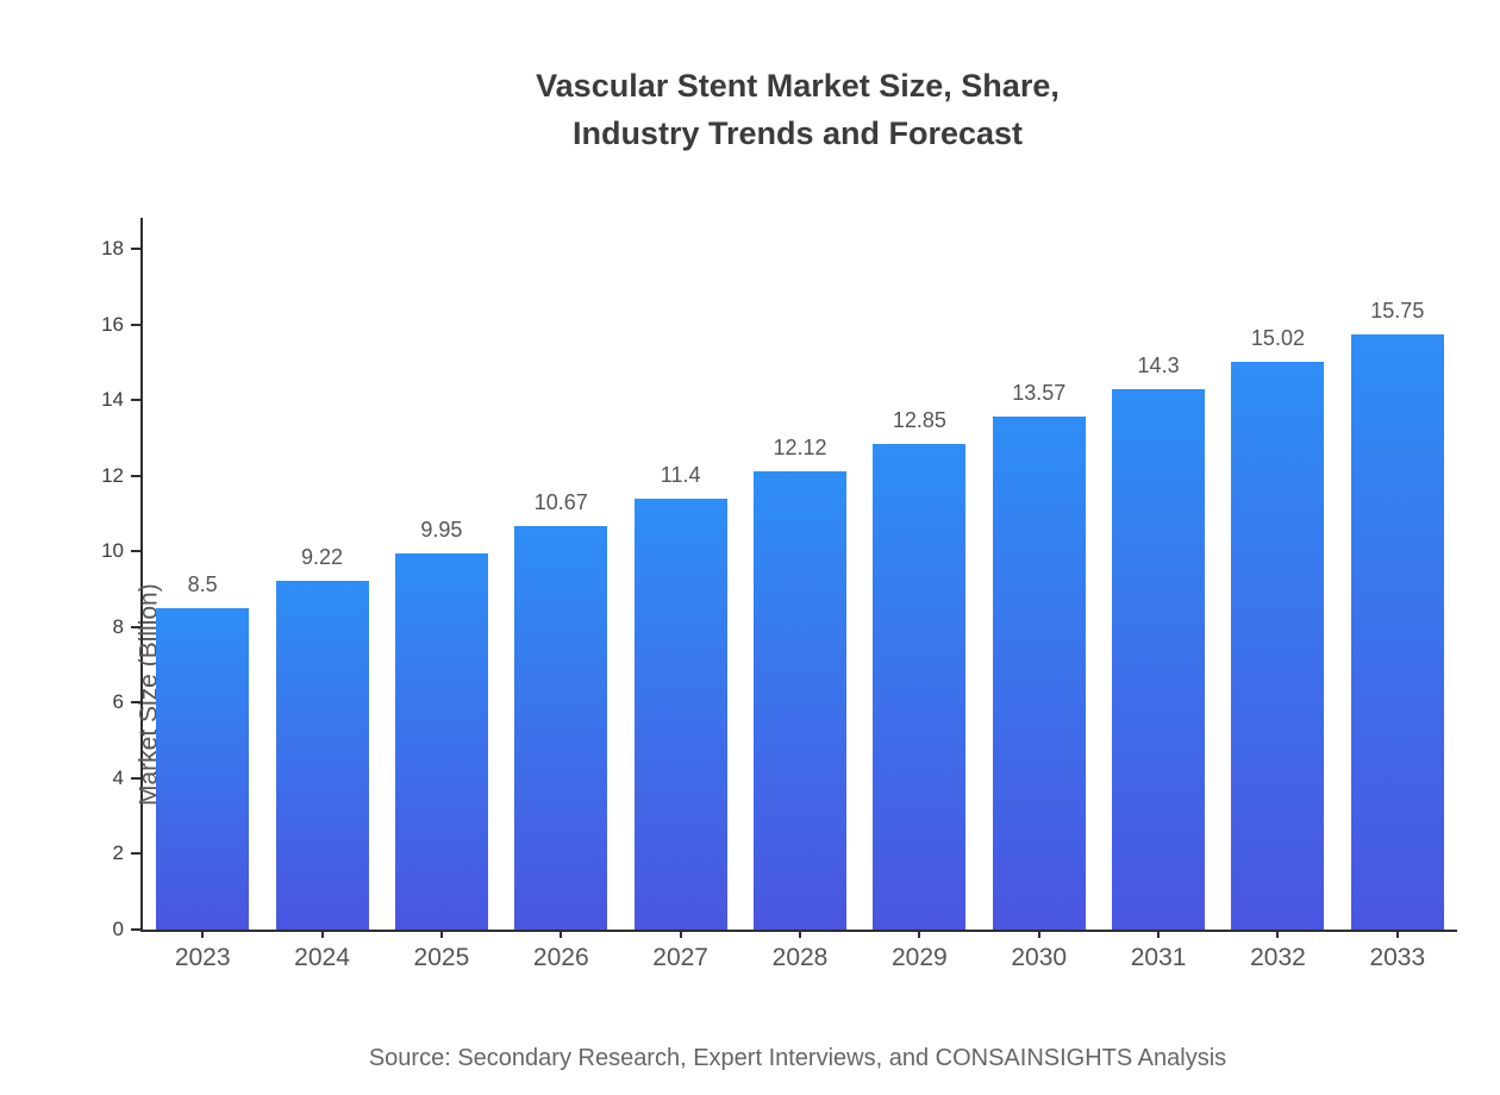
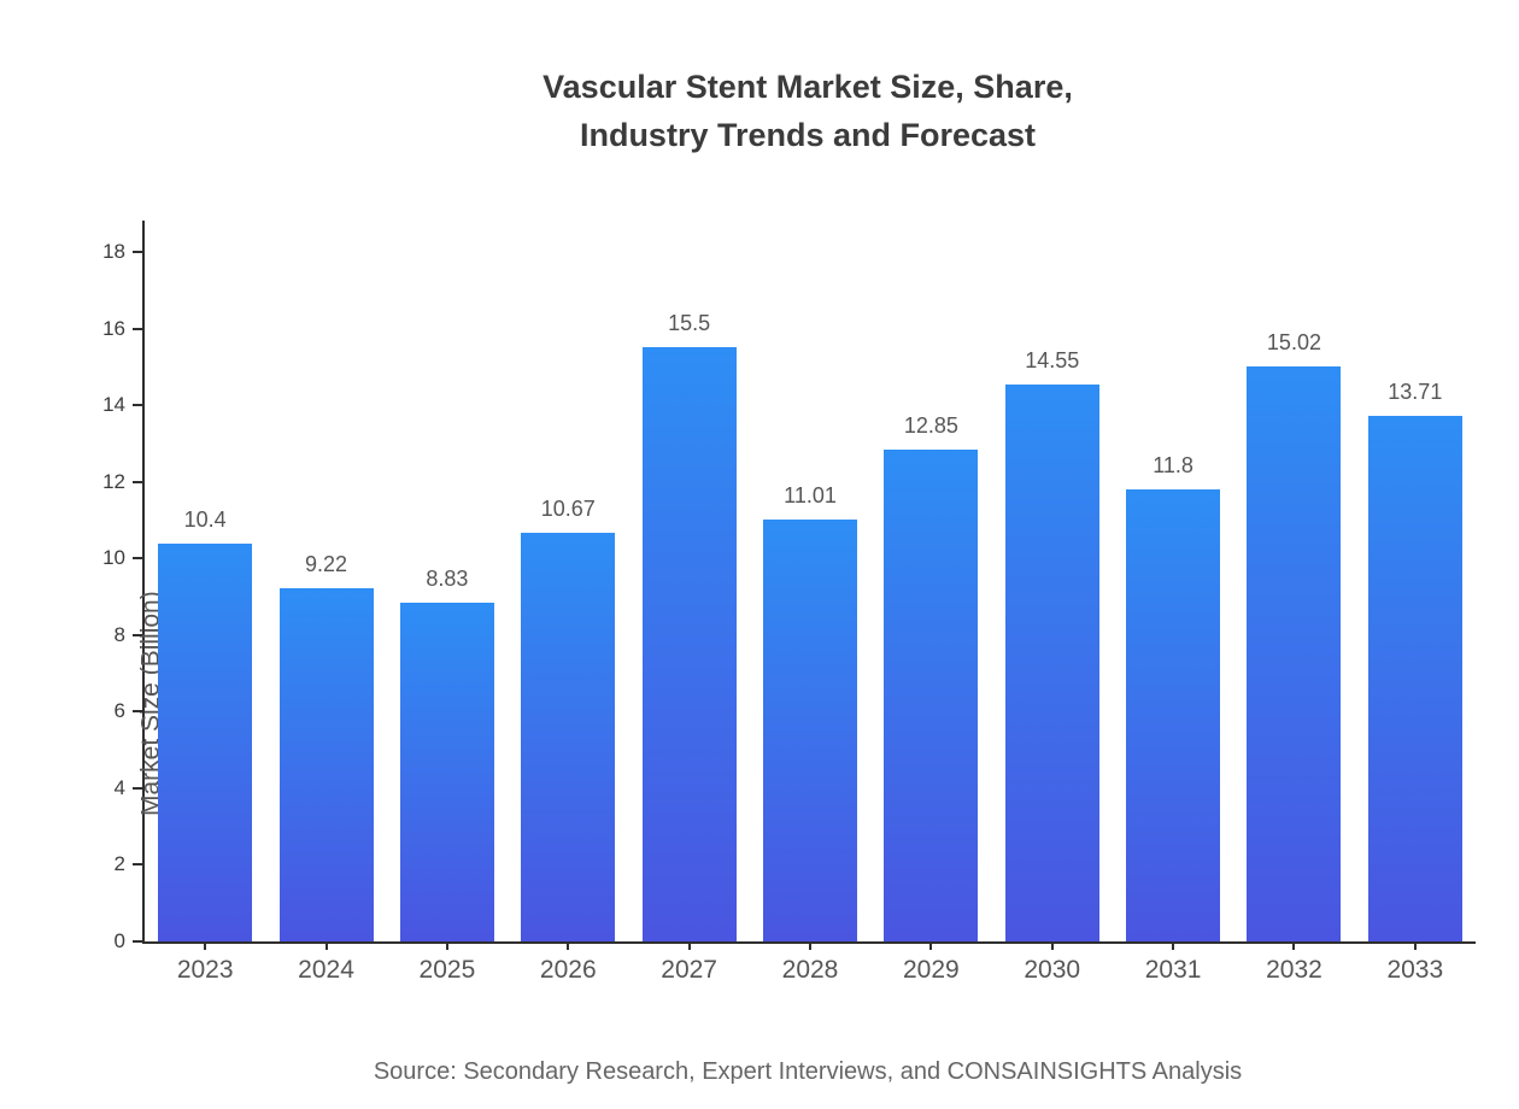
2023: 8.5 -> 10.4
2025: 9.95 -> 8.83
2027: 11.4 -> 15.5
2028: 12.12 -> 11.01
2030: 13.57 -> 14.55
2031: 14.3 -> 11.8
2033: 15.75 -> 13.71
